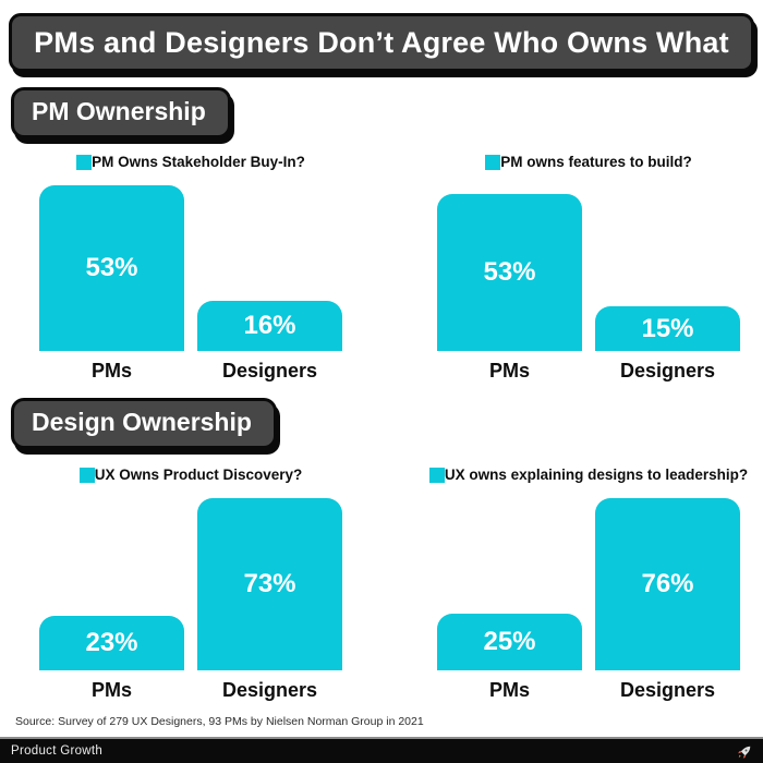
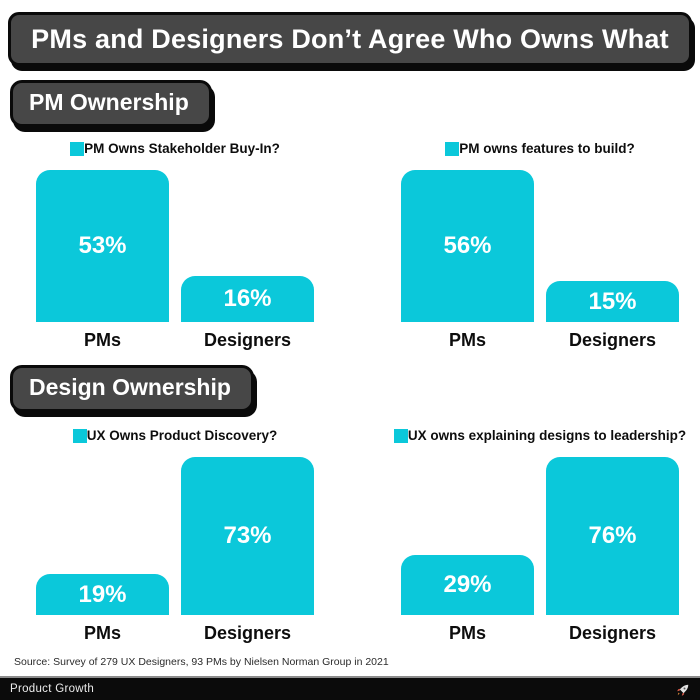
PM owns features to build?/PMs: 53% -> 56%
UX Owns Product Discovery?/PMs: 23% -> 19%
UX owns explaining designs to leadership?/PMs: 25% -> 29%
